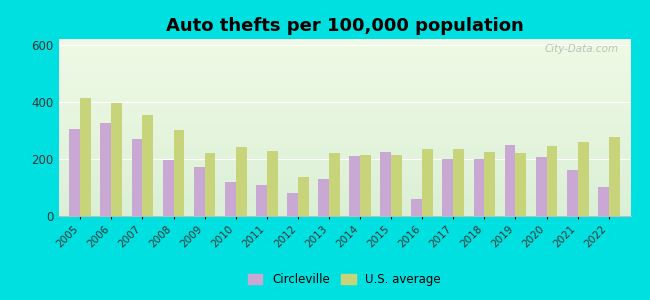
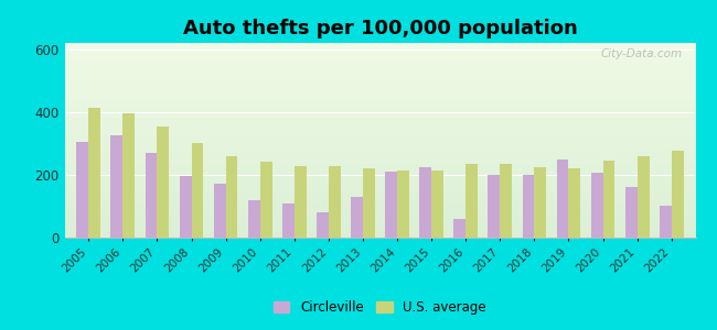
U.S. average/2009: 220 -> 260
U.S. average/2012: 135 -> 228
